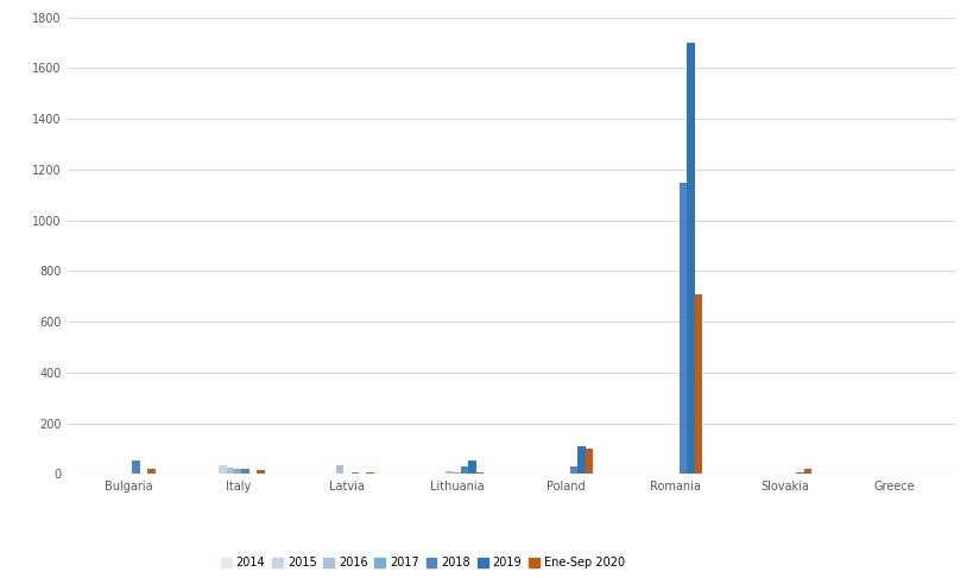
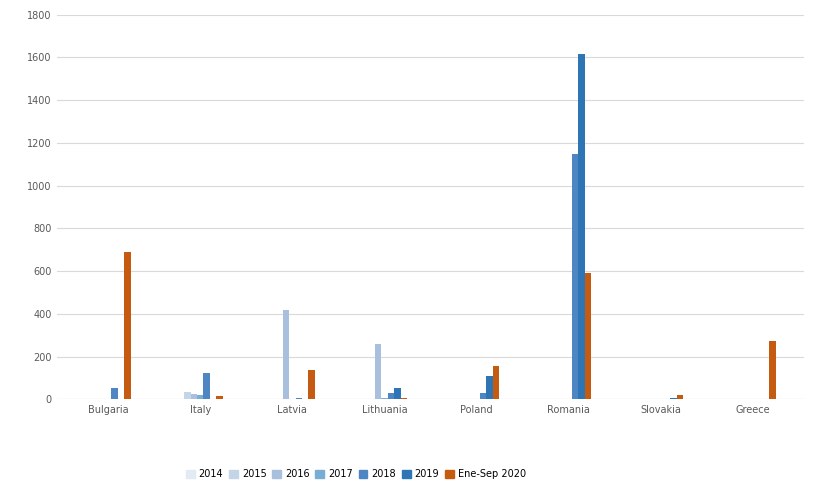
Ene-Sep 2020/Bulgaria: 20 -> 690
2018/Italy: 18 -> 125
2016/Latvia: 35 -> 420
Ene-Sep 2020/Latvia: 5 -> 135
2016/Lithuania: 10 -> 260
Ene-Sep 2020/Poland: 100 -> 155
2019/Romania: 1700 -> 1615
Ene-Sep 2020/Romania: 710 -> 590
Ene-Sep 2020/Greece: 2 -> 275
